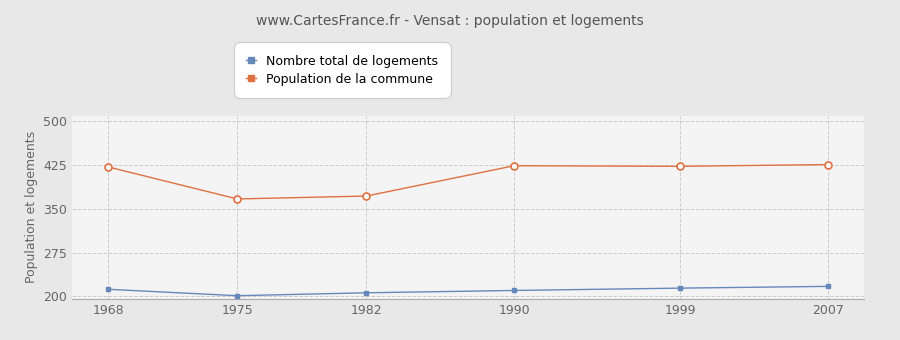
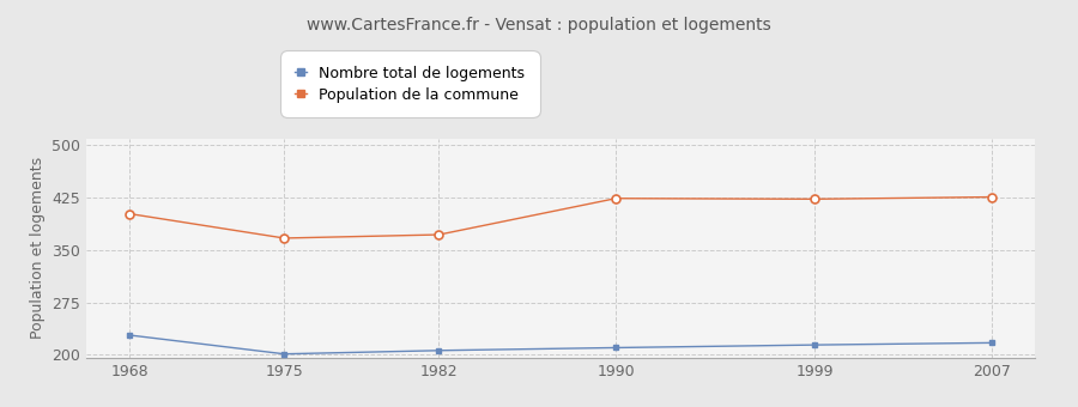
Nombre total de logements/1968: 212 -> 228
Population de la commune/1968: 422 -> 402
